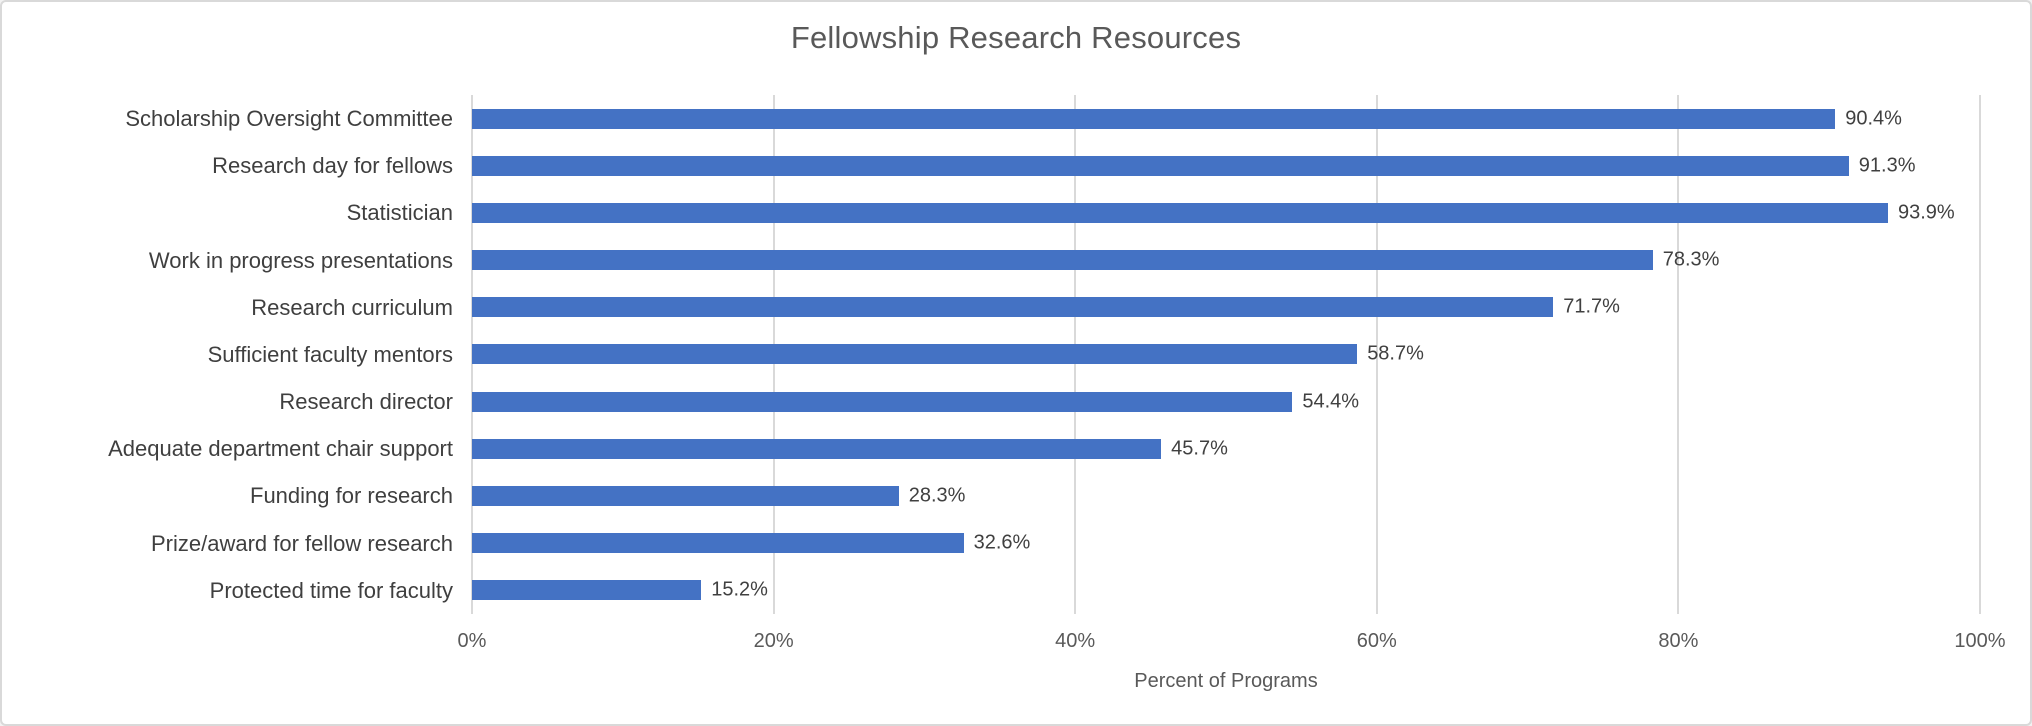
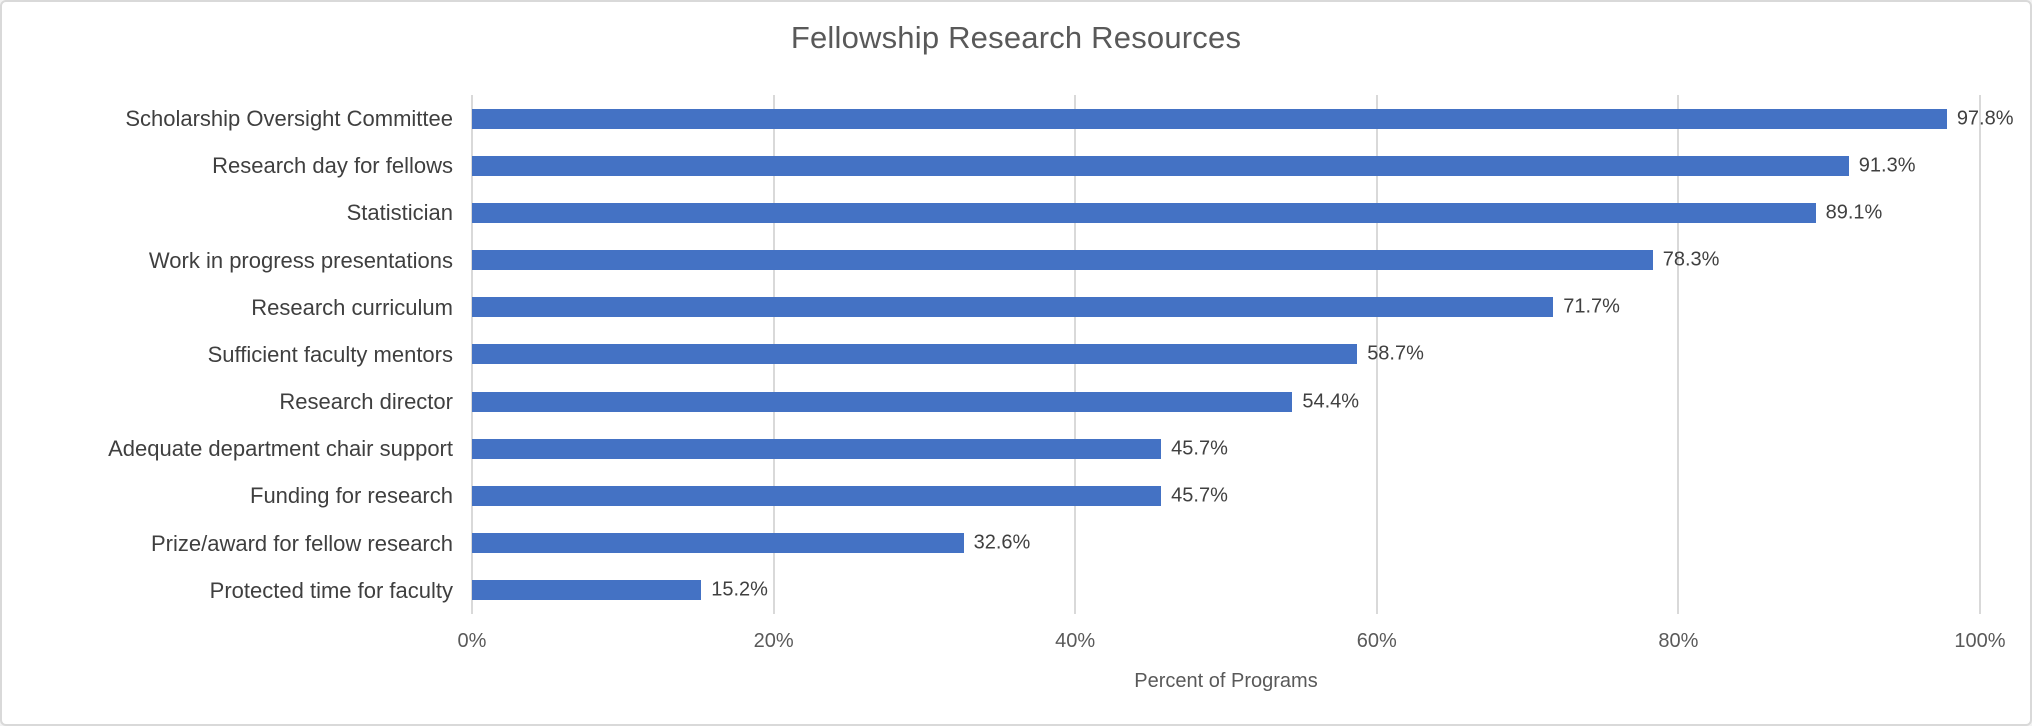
Scholarship Oversight Committee: 90.4% -> 97.8%
Statistician: 93.9% -> 89.1%
Funding for research: 28.3% -> 45.7%
